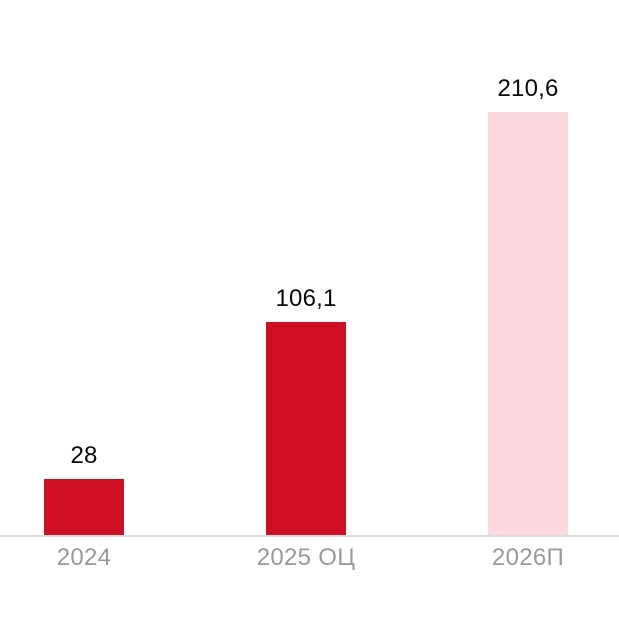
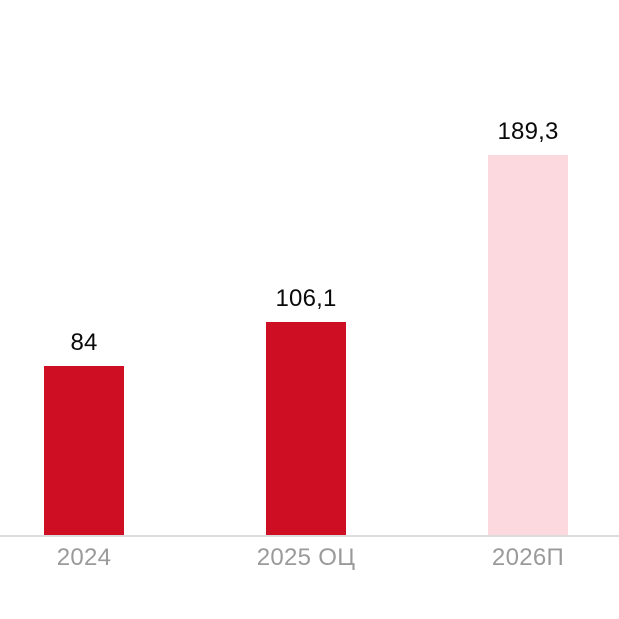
2024: 28 -> 84
2026П: 210,6 -> 189,3
